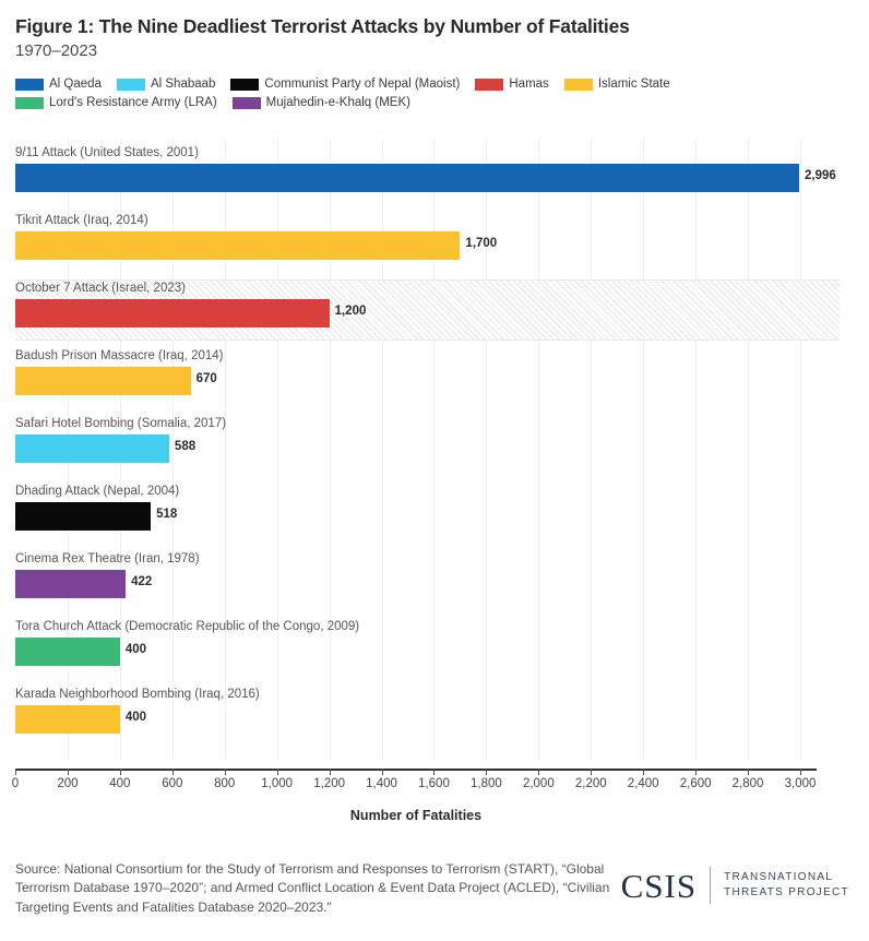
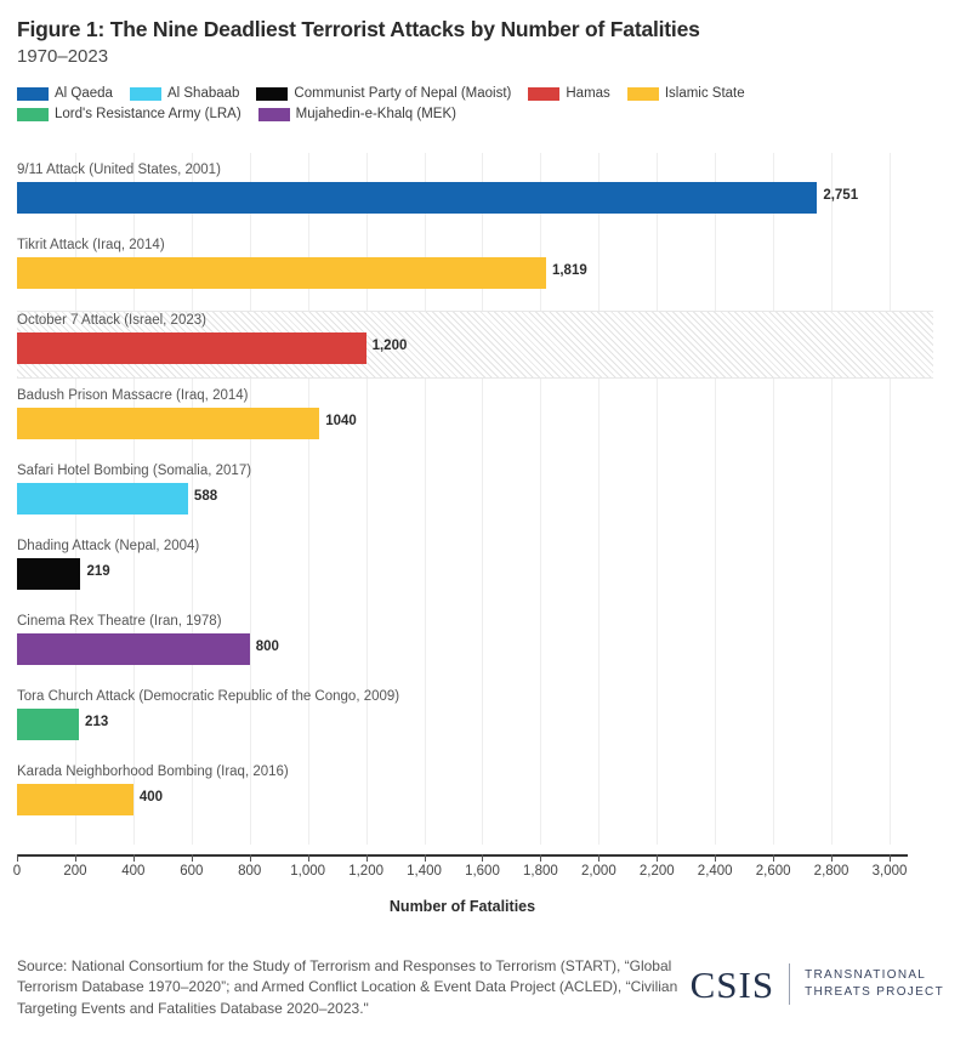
9/11 Attack (United States, 2001): 2,996 -> 2,751
Tikrit Attack (Iraq, 2014): 1,700 -> 1,819
Badush Prison Massacre (Iraq, 2014): 670 -> 1040
Dhading Attack (Nepal, 2004): 518 -> 219
Cinema Rex Theatre (Iran, 1978): 422 -> 800
Tora Church Attack (Democratic Republic of the Congo, 2009): 400 -> 213
